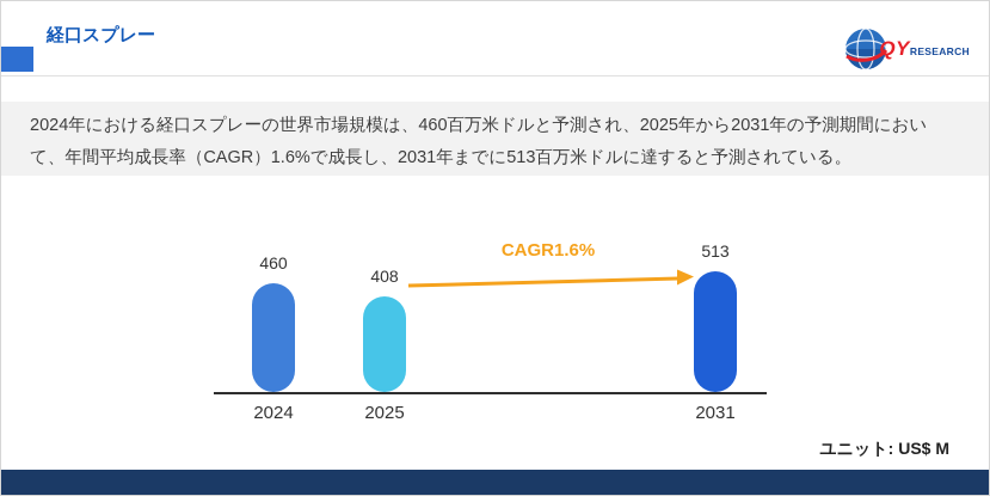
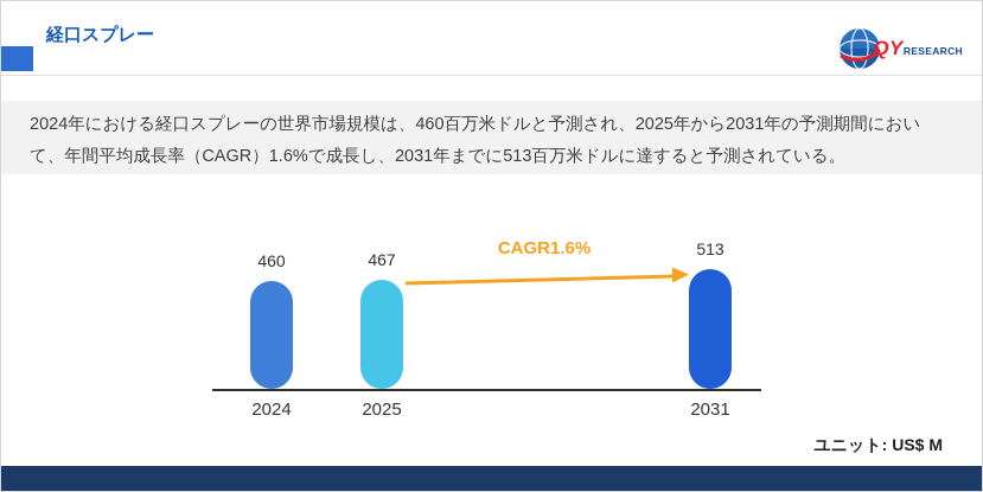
2025: 408 -> 467
